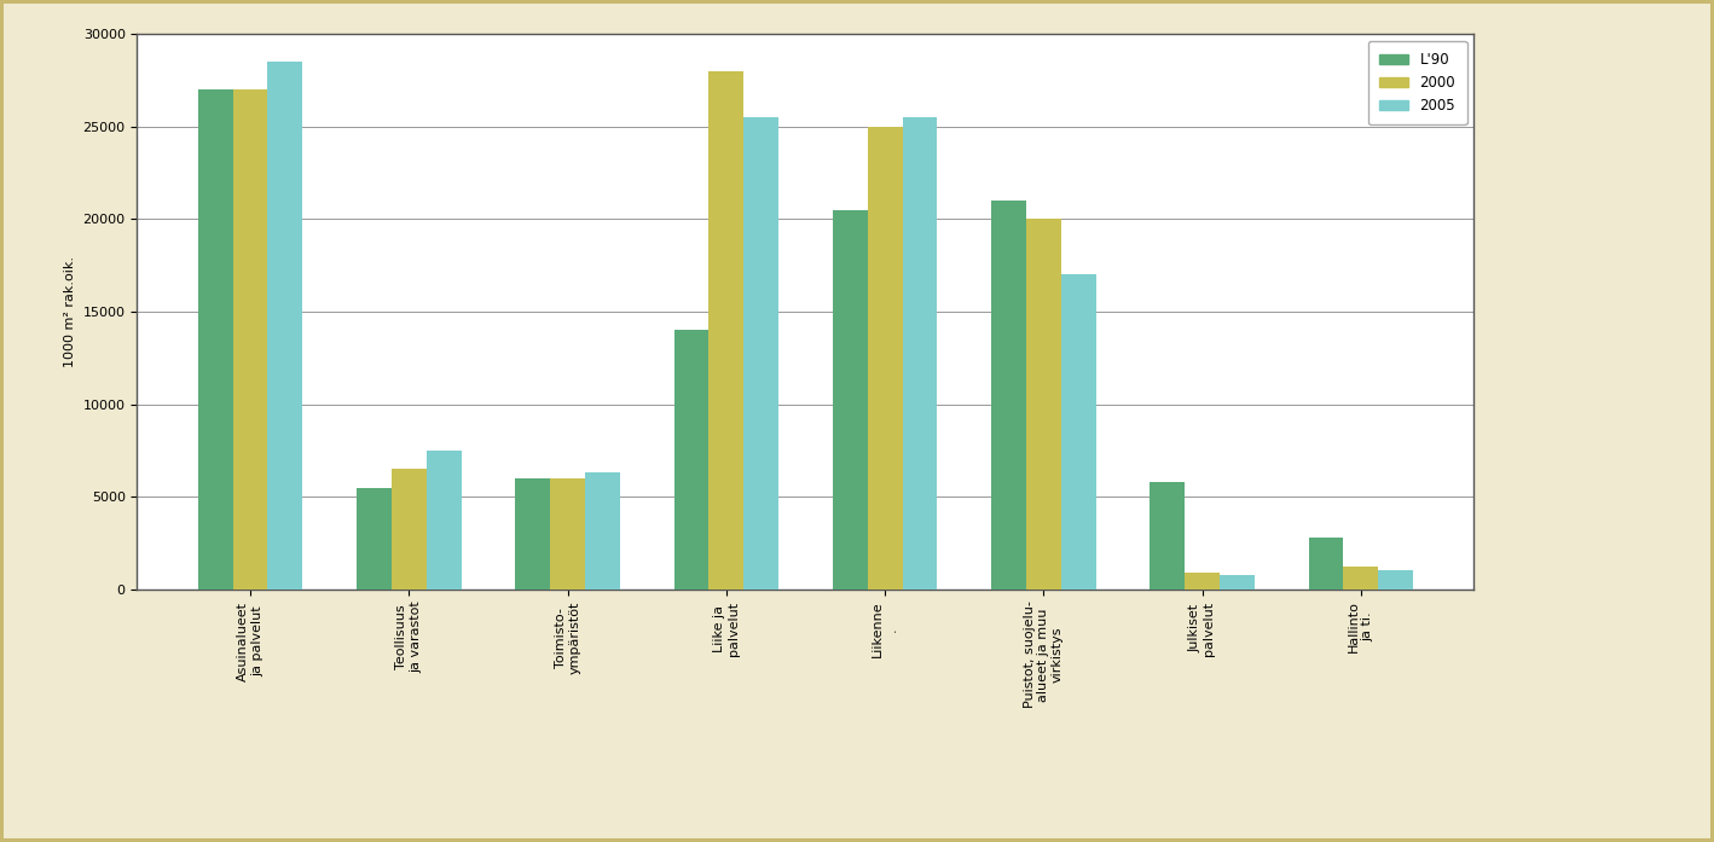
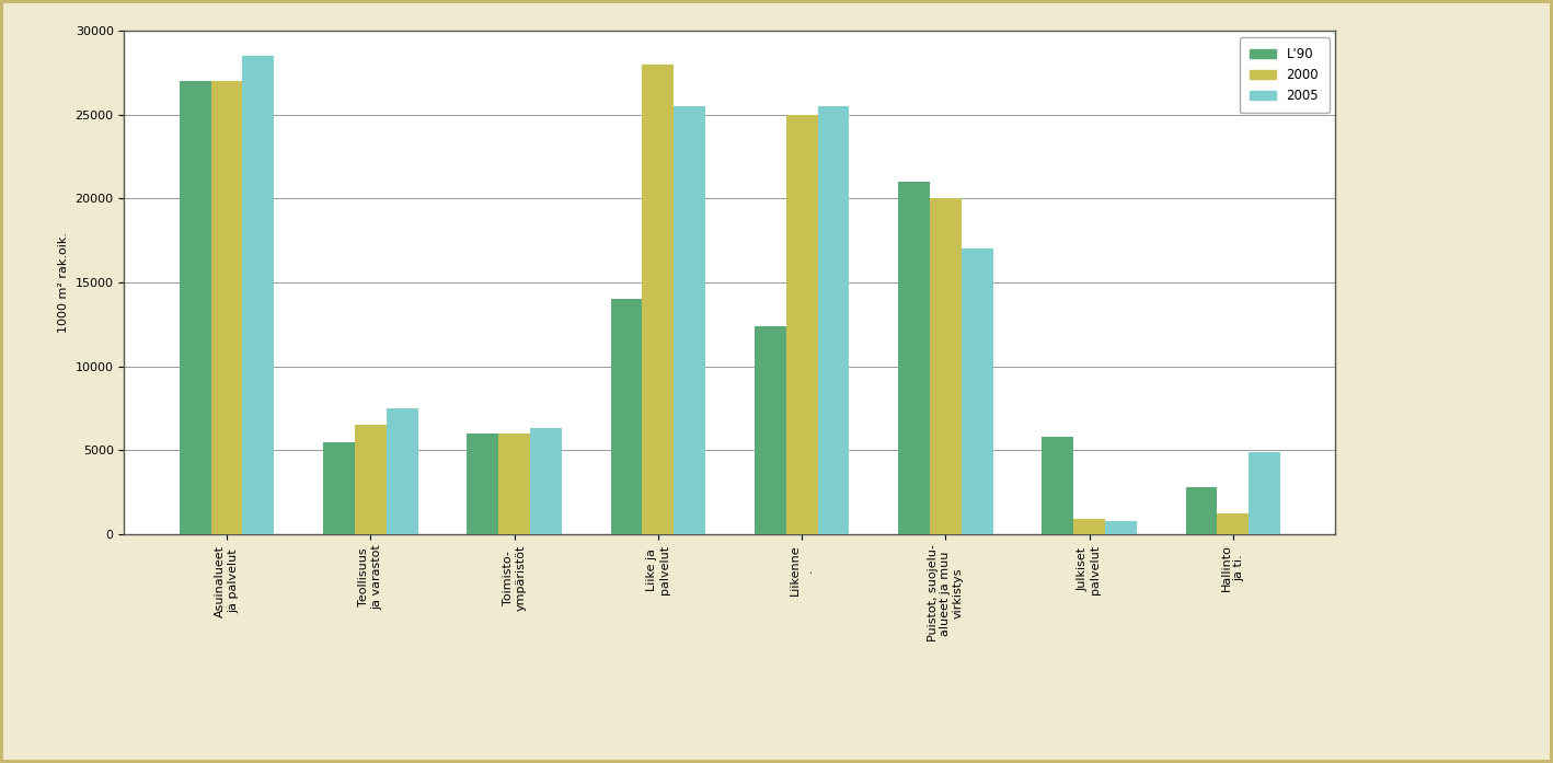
L'90/Liikenne .: 20500 -> 12400
2005/Hallinto ja ti.: 1000 -> 4900
